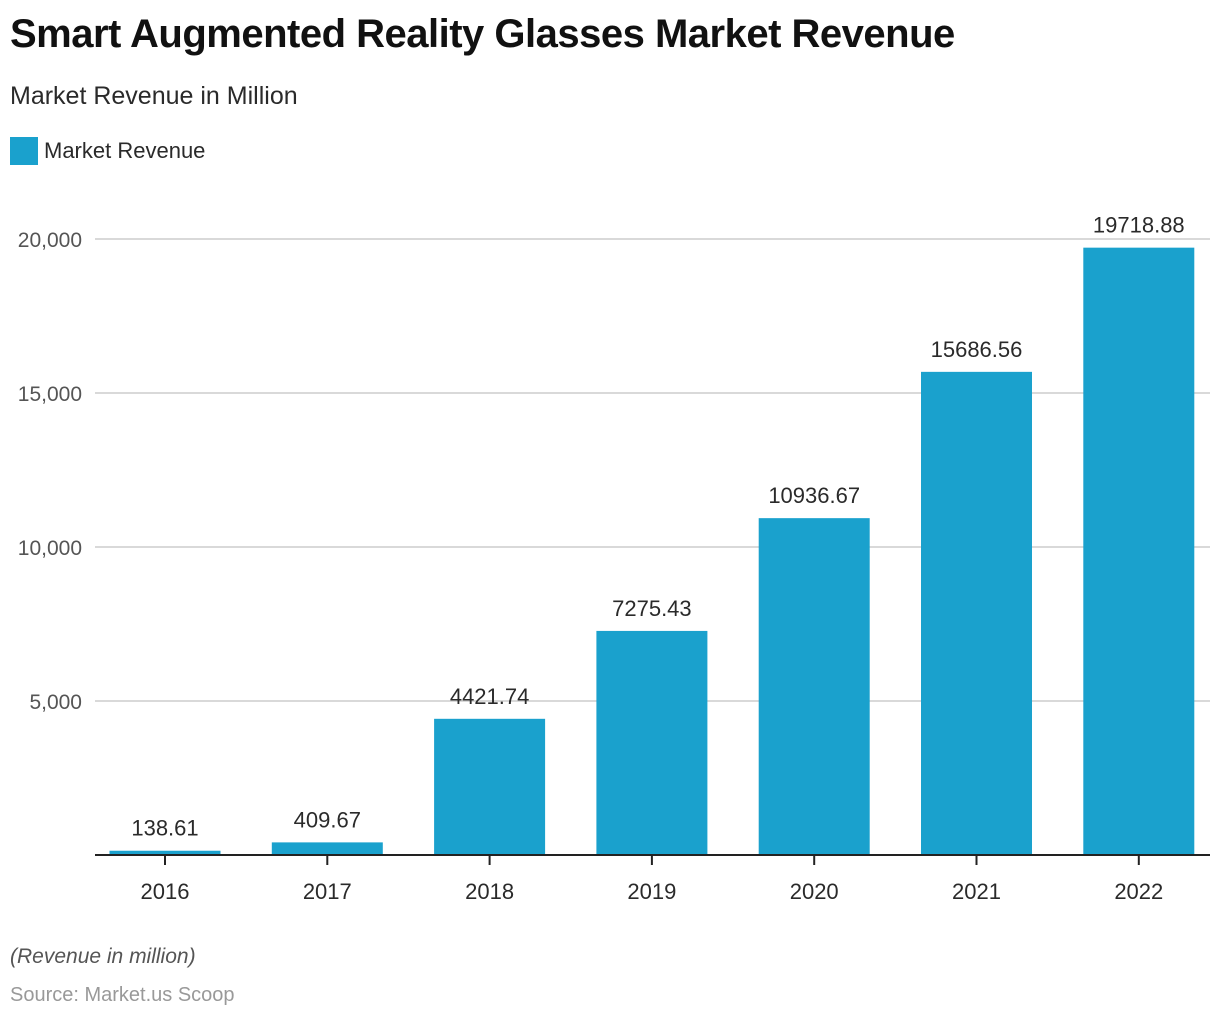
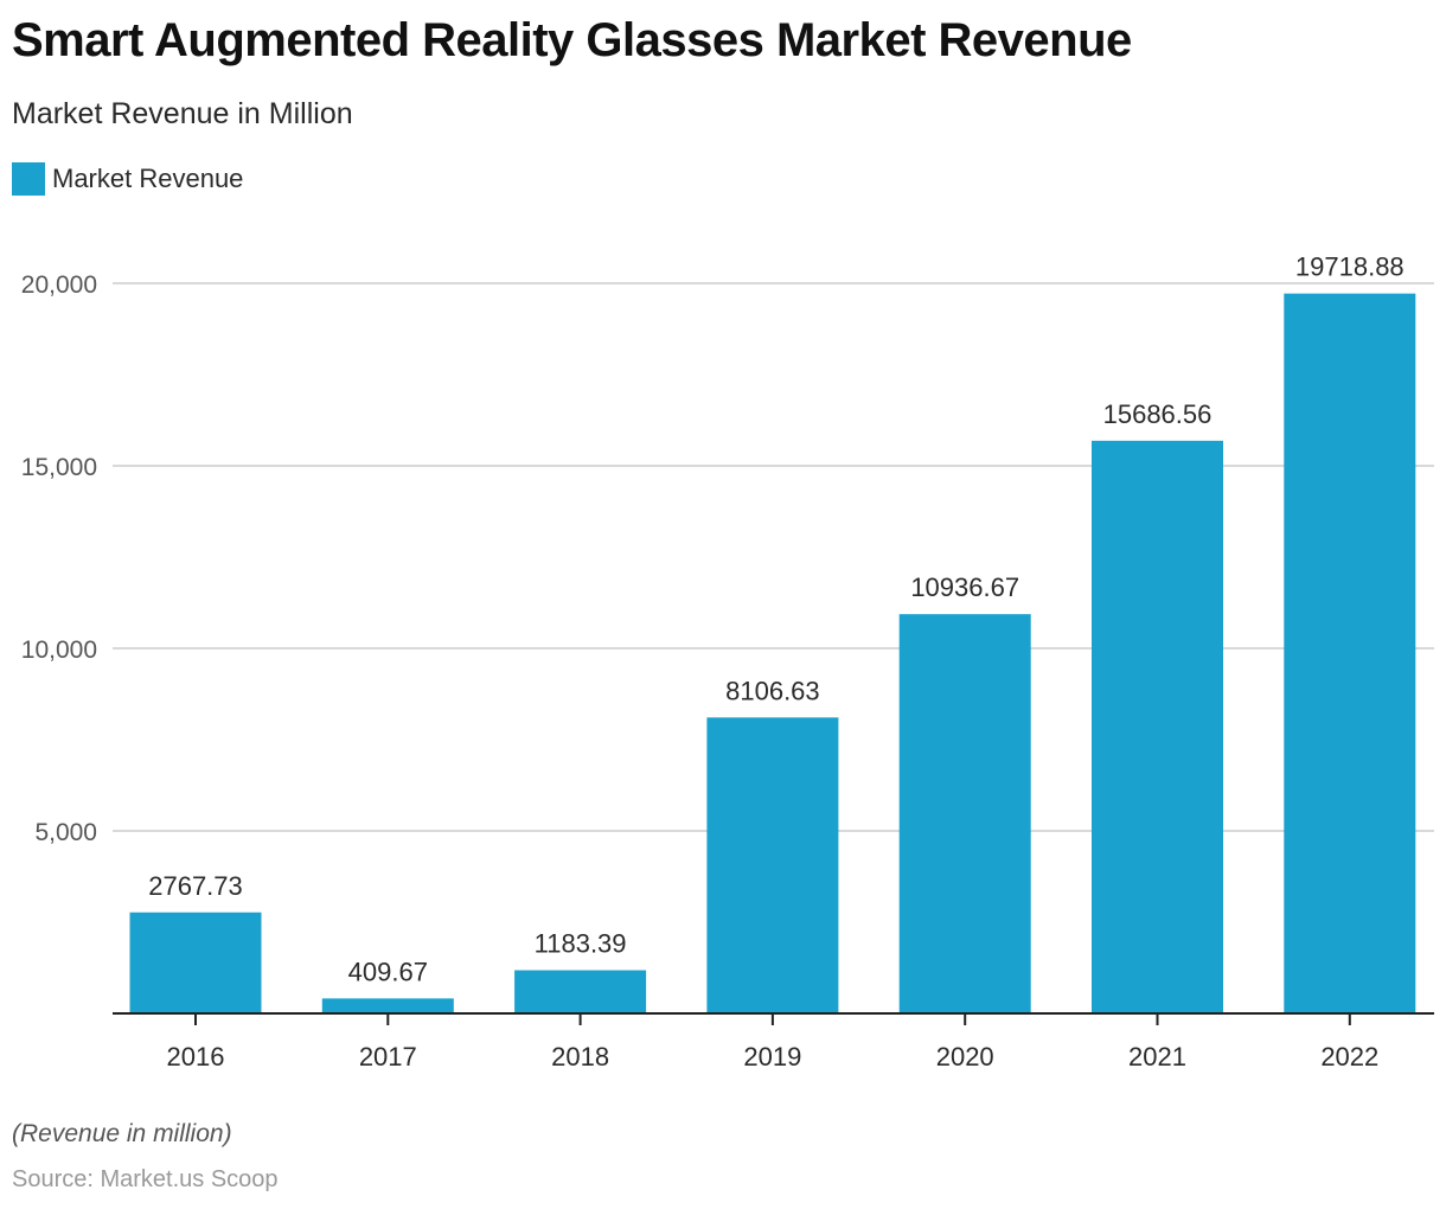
2016: 138.61 -> 2767.73
2018: 4421.74 -> 1183.39
2019: 7275.43 -> 8106.63
